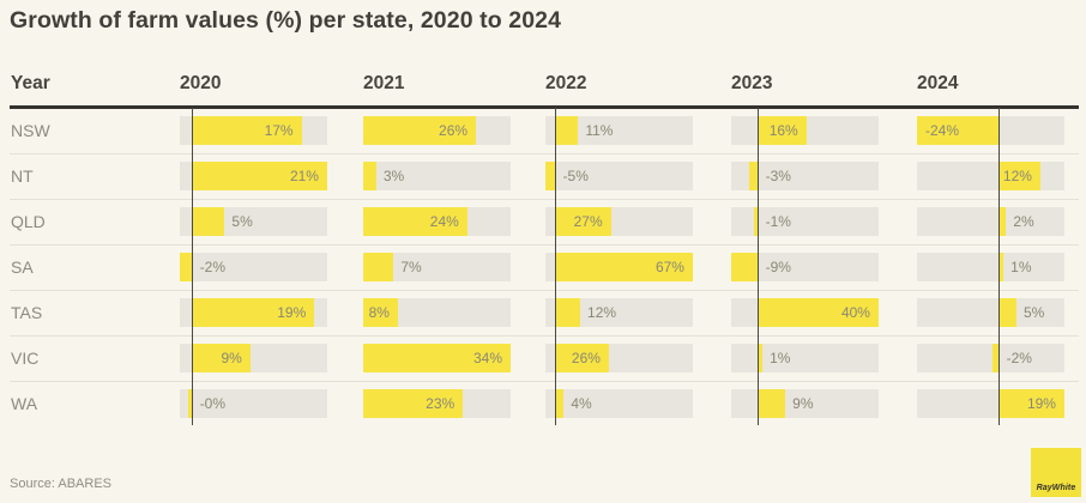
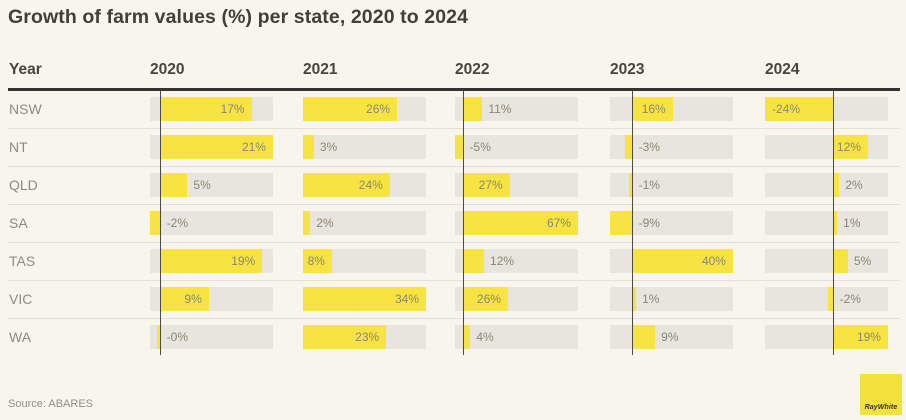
SA/2021: 7% -> 2%
